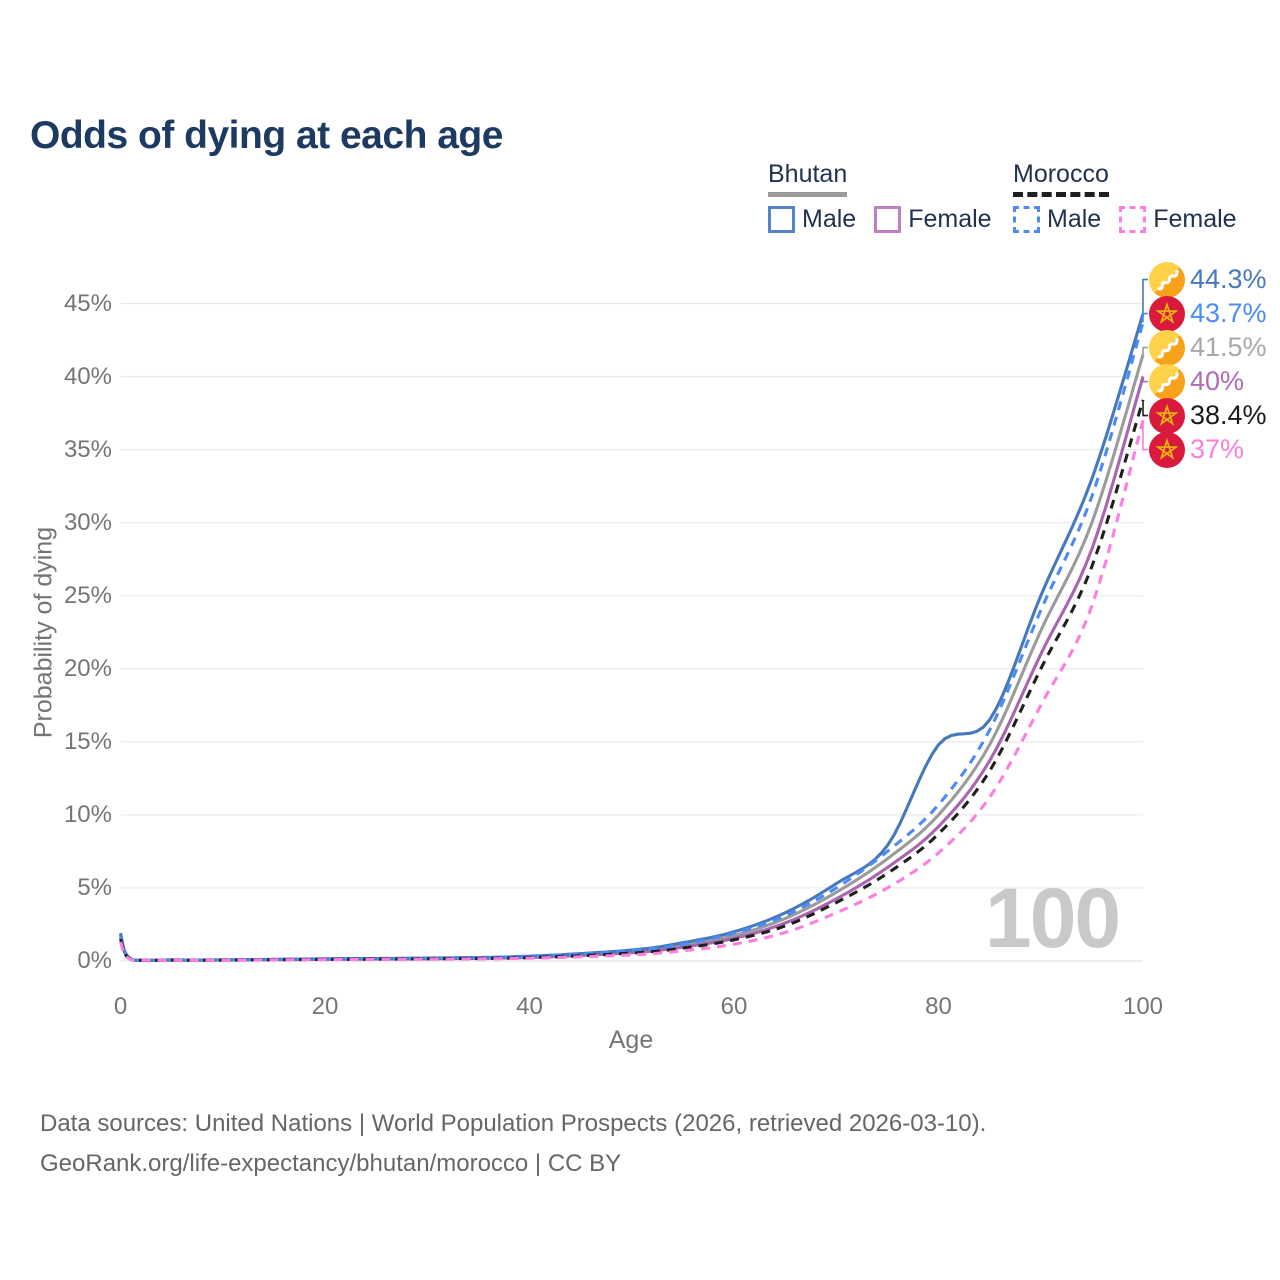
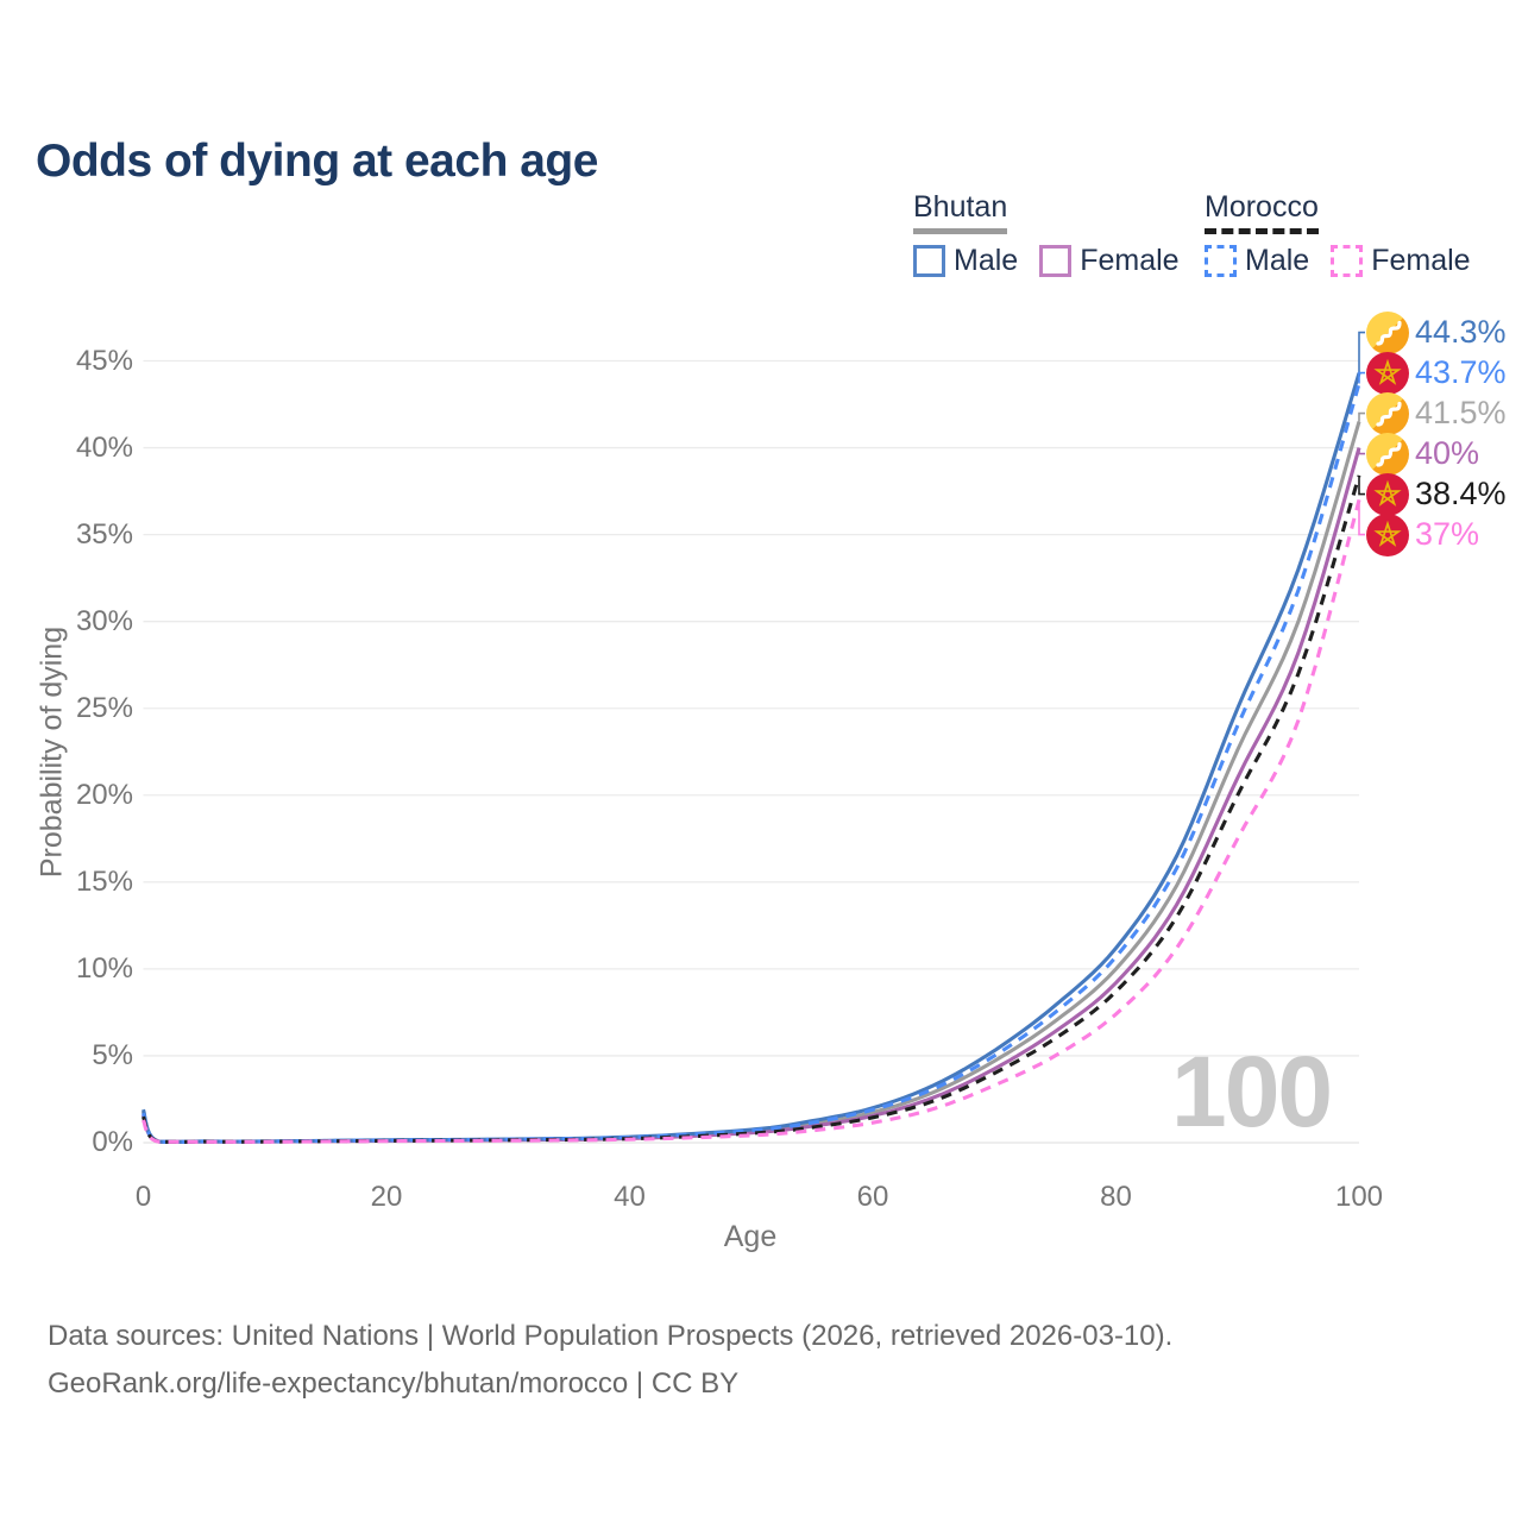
Bhutan Male/80: 14.8% -> 11.2%
